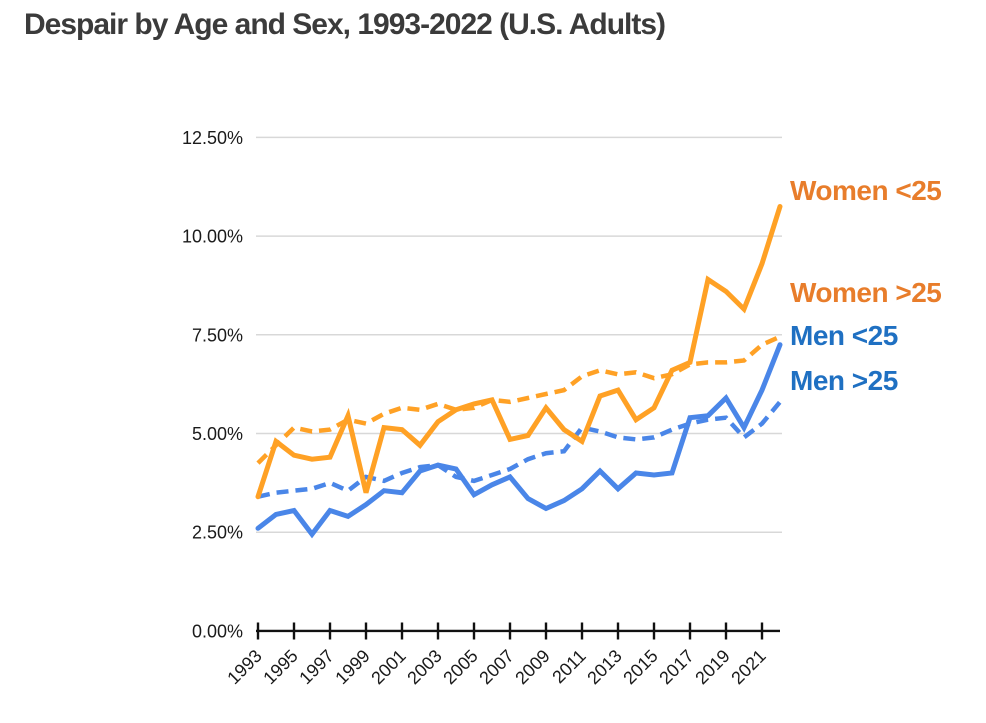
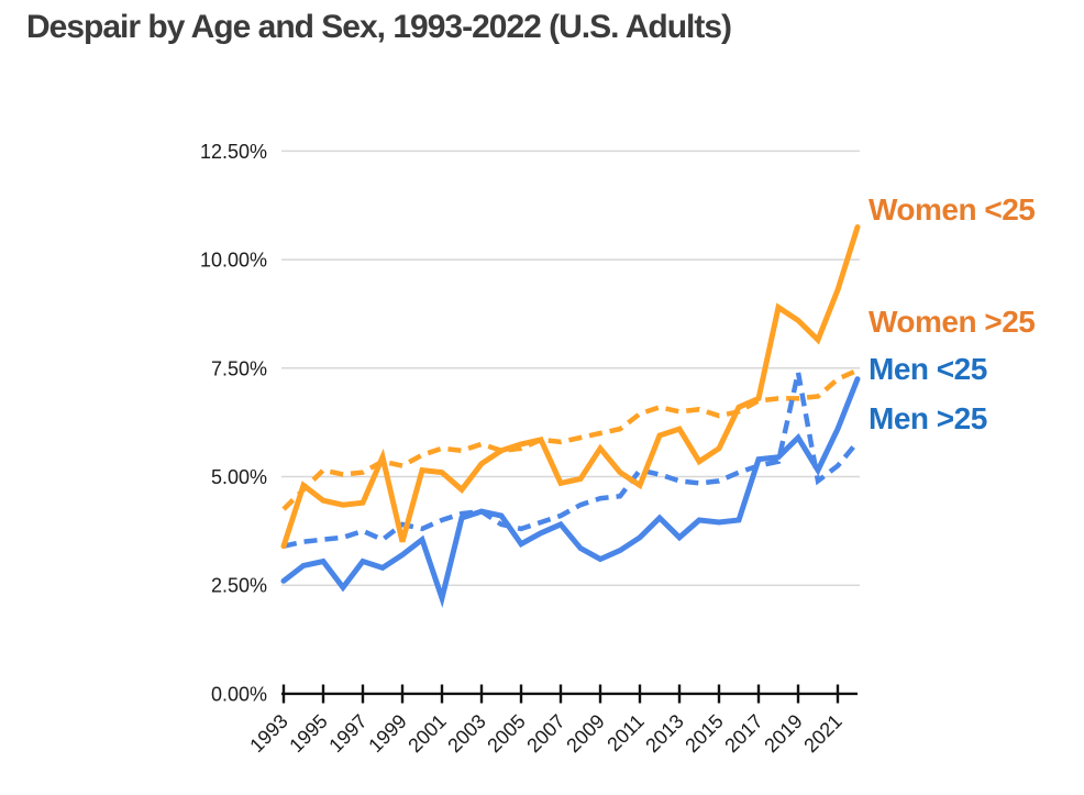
Men <25/2001: 3.5% -> 2.2%
Men >25/2019: 5.4% -> 7.4%
